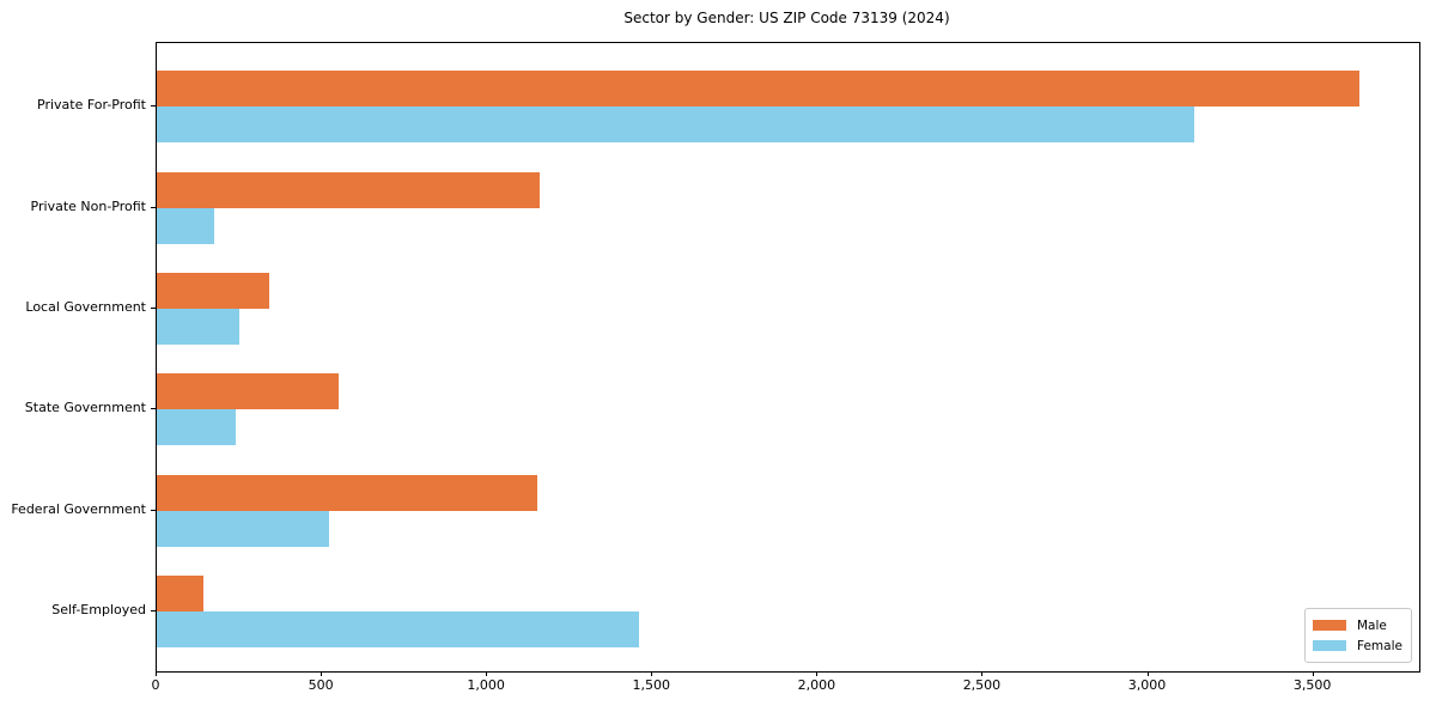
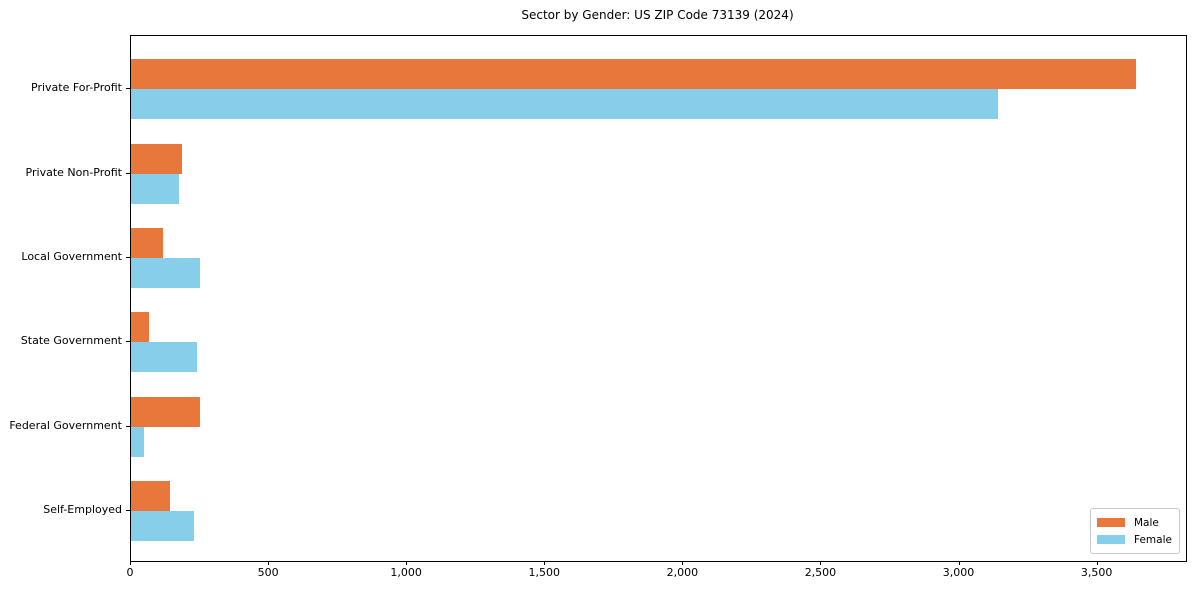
Male/Private Non-Profit: 1160 -> 180
Male/Local Government: 340 -> 120
Male/State Government: 550 -> 60
Male/Federal Government: 1150 -> 250
Female/Federal Government: 520 -> 50
Female/Self-Employed: 1460 -> 230
